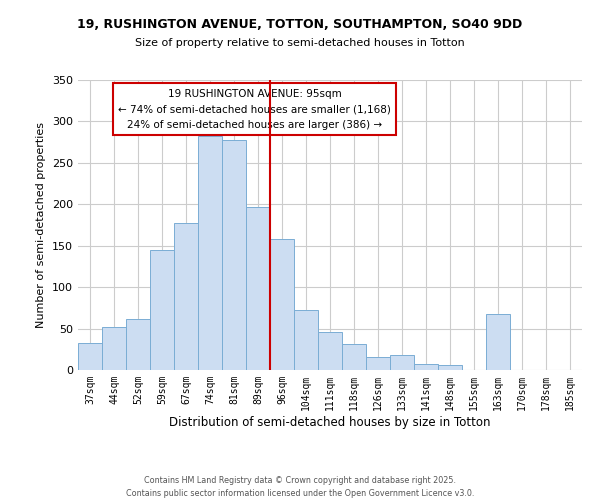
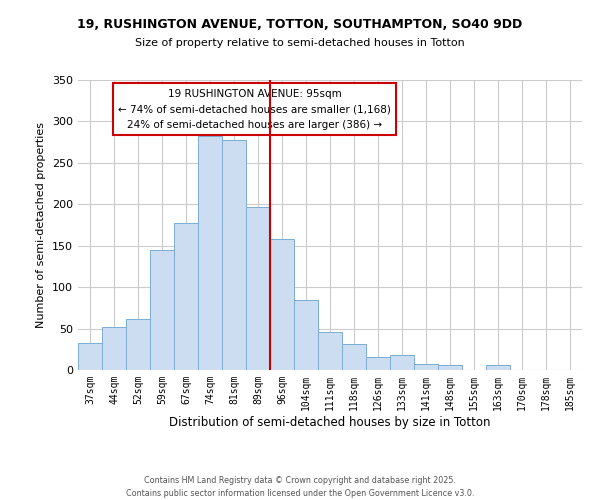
104sqm: 72 -> 84
163sqm: 68 -> 6
